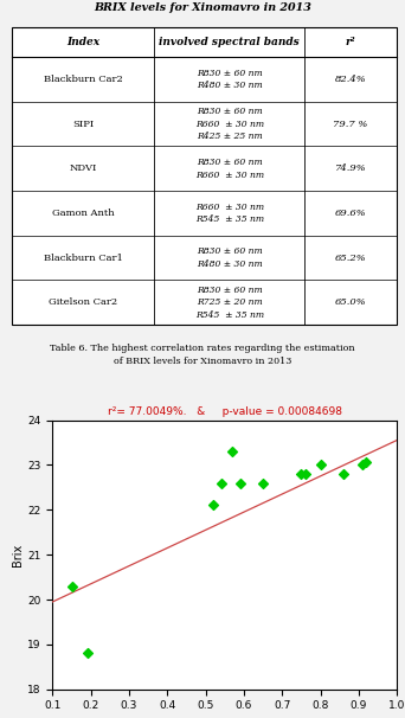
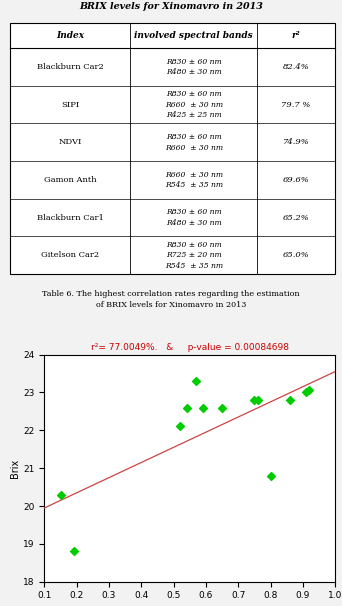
0.8: 23.00 -> 20.80
